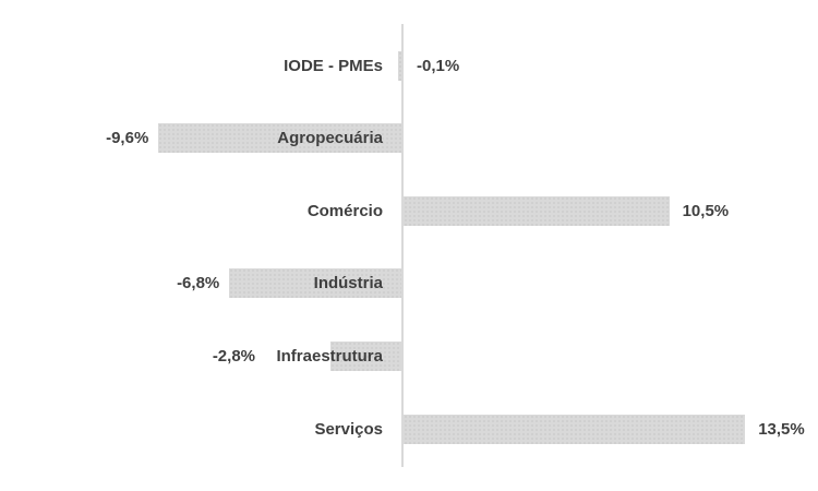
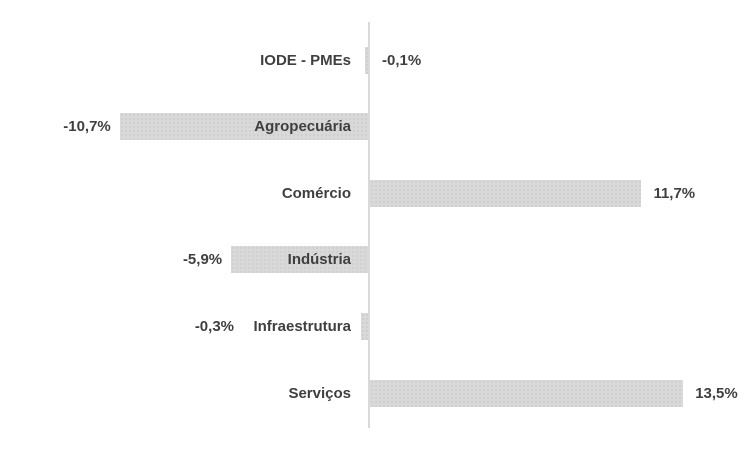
Agropecuária: -9,6% -> -10,7%
Comércio: 10,5% -> 11,7%
Indústria: -6,8% -> -5,9%
Infraestrutura: -2,8% -> -0,3%
